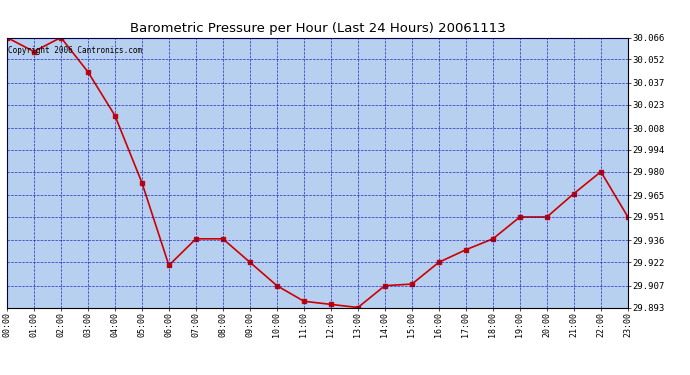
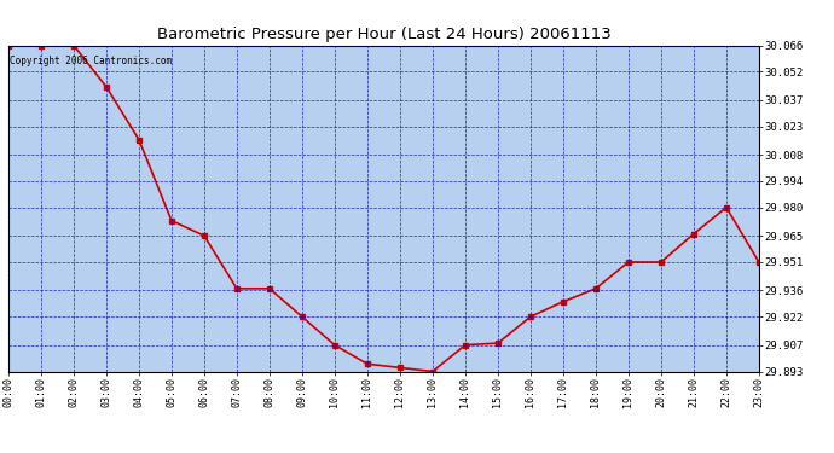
01:00: 30.057 -> 30.066
06:00: 29.920 -> 29.965
